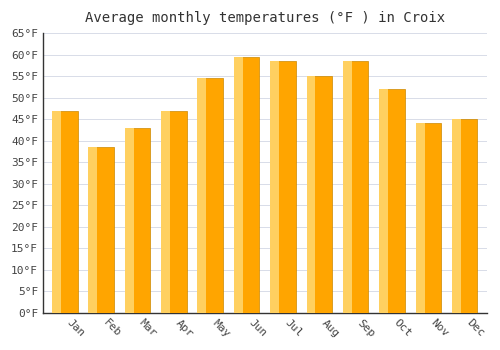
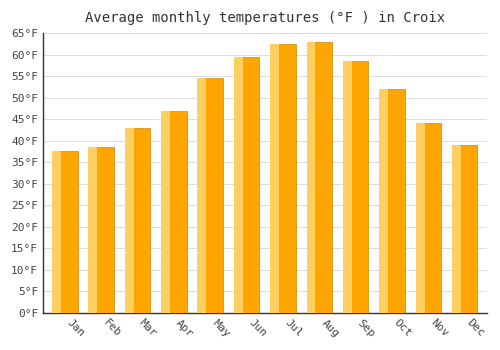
Jan: 47.0°F -> 37.5°F
Jul: 58.5°F -> 62.5°F
Aug: 55.0°F -> 63.0°F
Dec: 45.0°F -> 39.0°F
